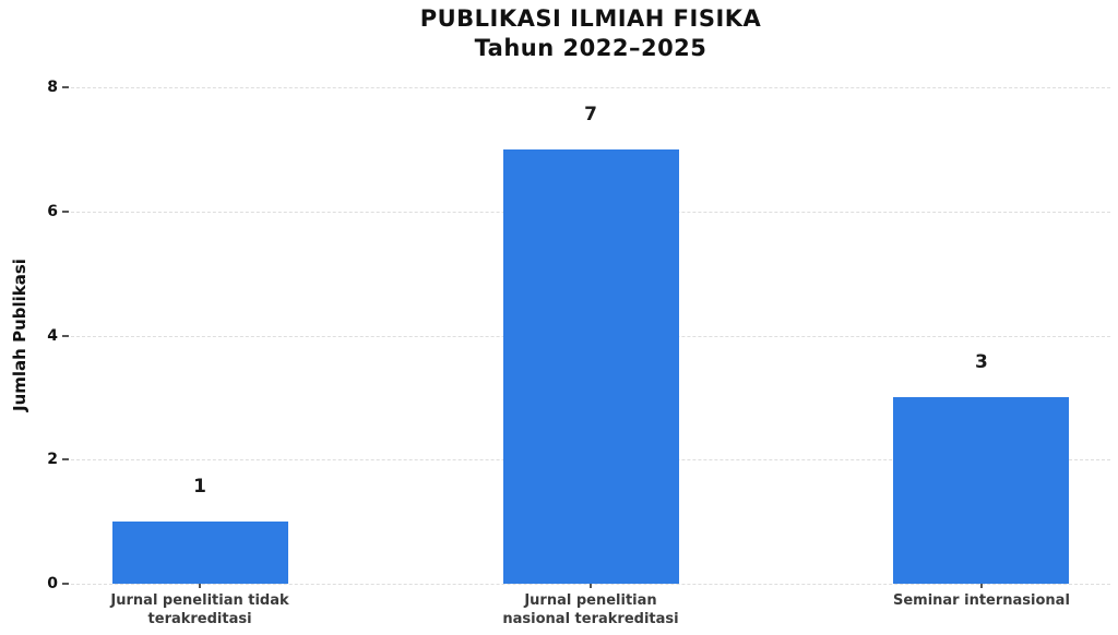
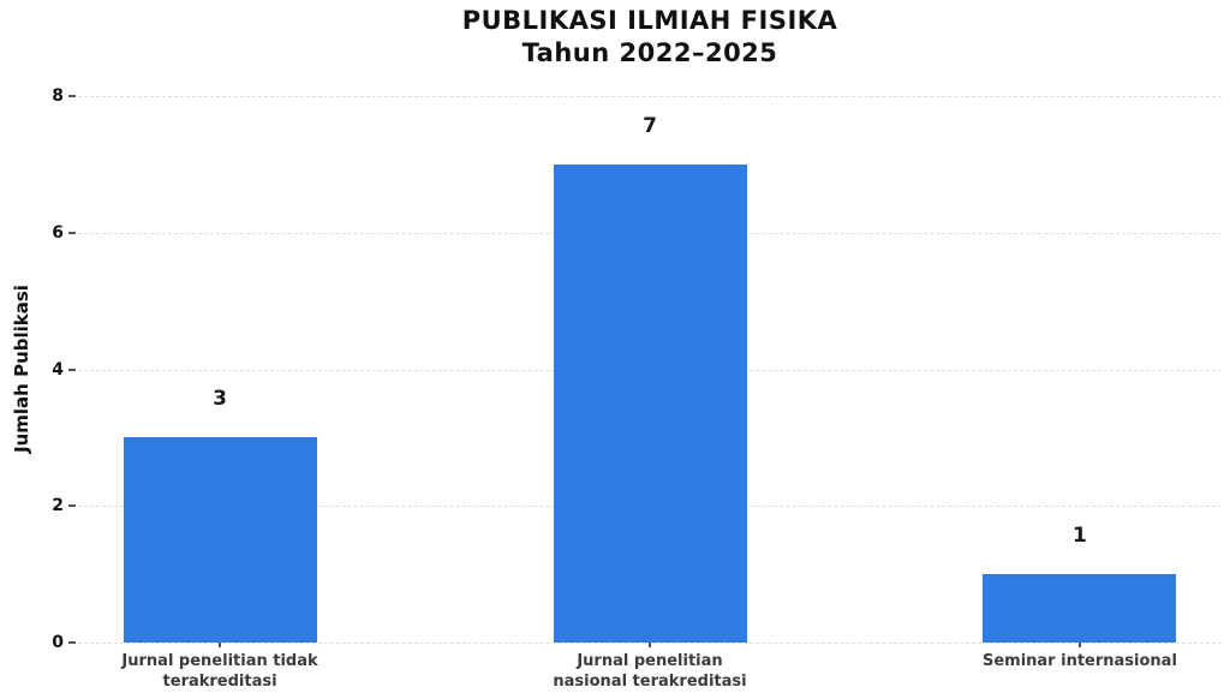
Jurnal penelitian tidak terakreditasi: 1 -> 3
Seminar internasional: 3 -> 1
